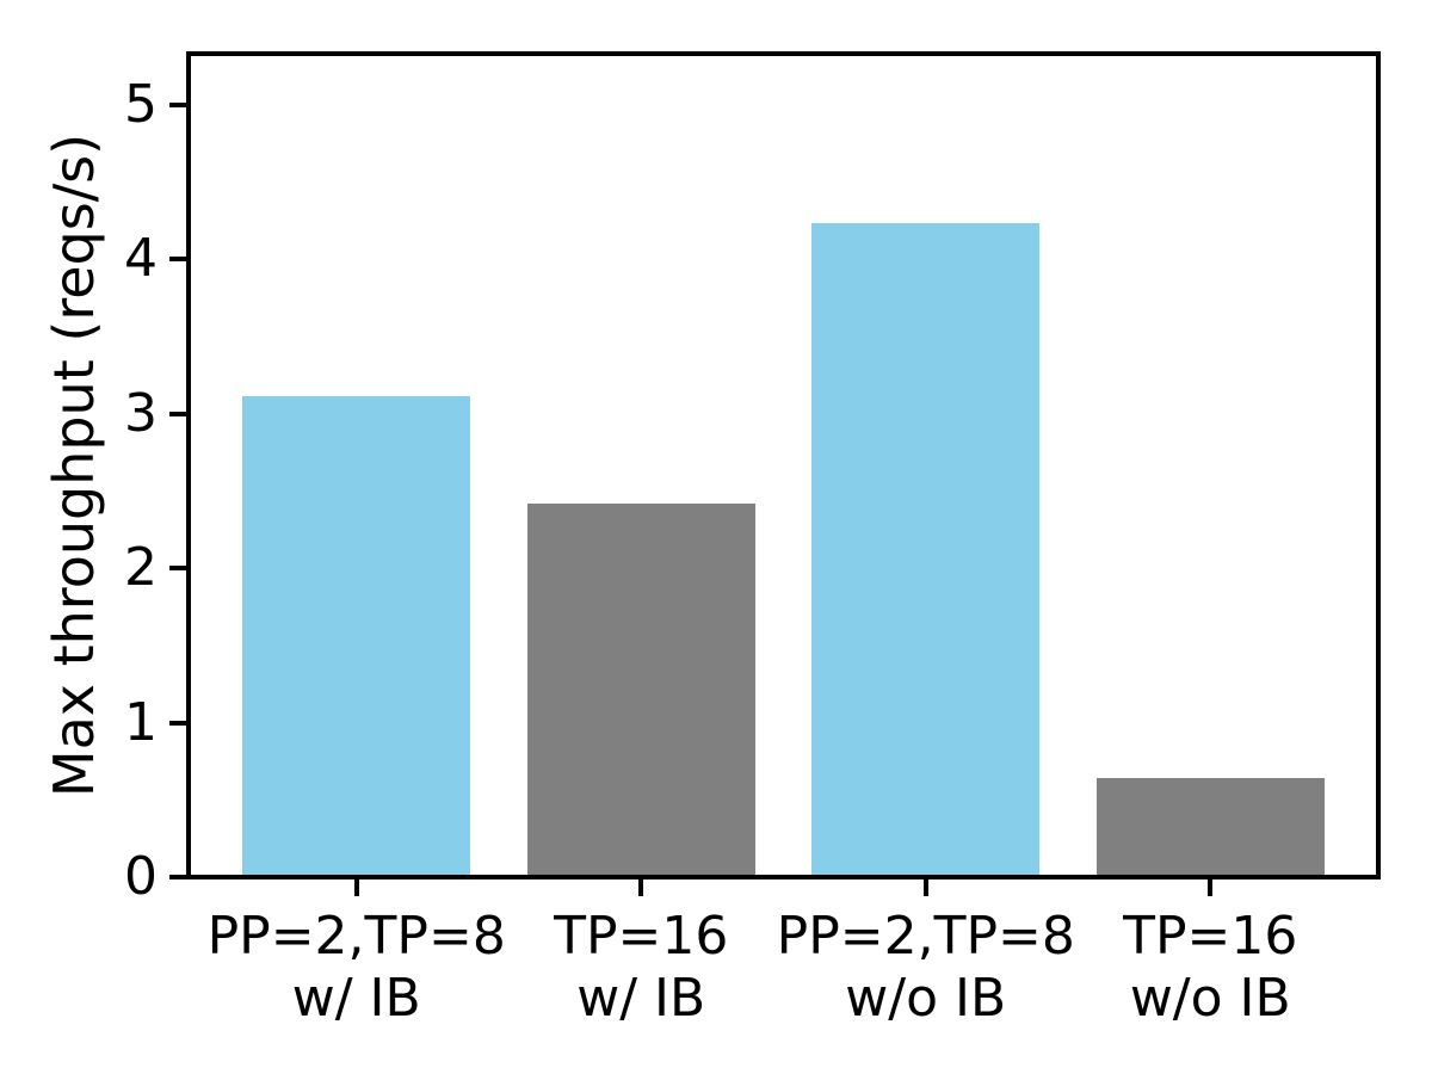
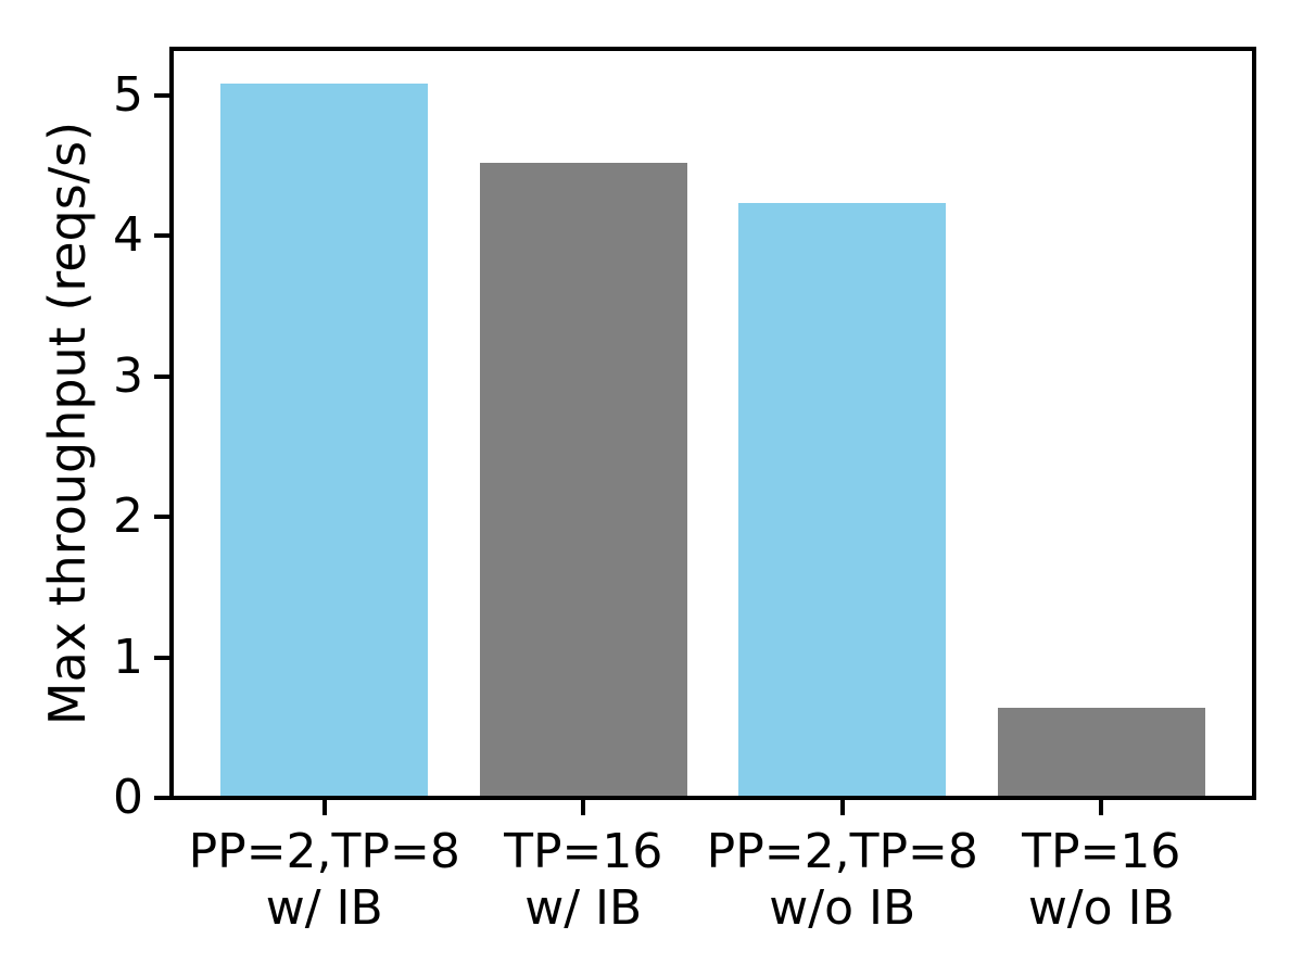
PP=2,TP=8 w/ IB: 3.11 -> 5.08
TP=16 w/ IB: 2.42 -> 4.52
